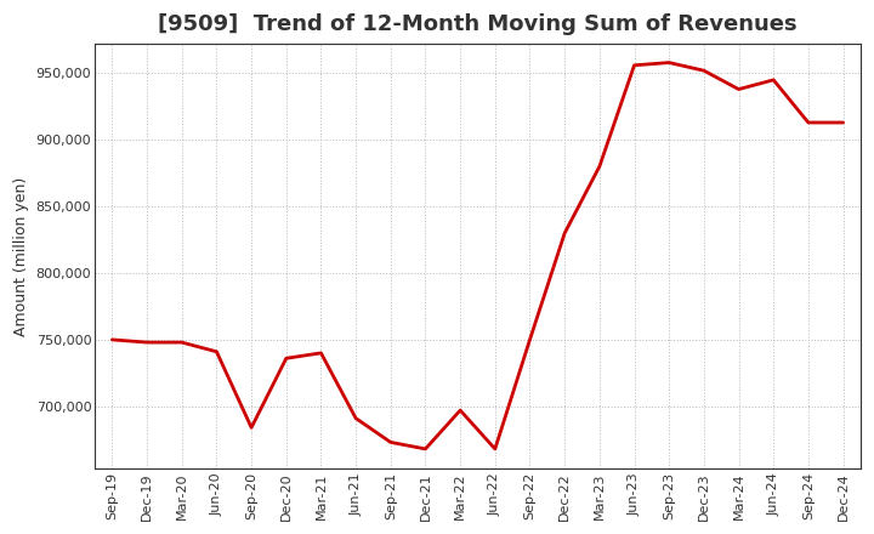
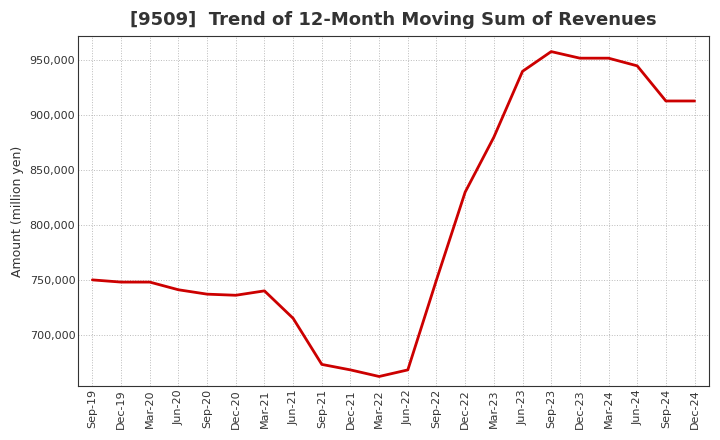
Sep-20: 684,000 -> 737,000
Jun-21: 691,000 -> 715,000
Mar-22: 697,000 -> 662,000
Jun-23: 956,000 -> 940,000
Mar-24: 938,000 -> 952,000
